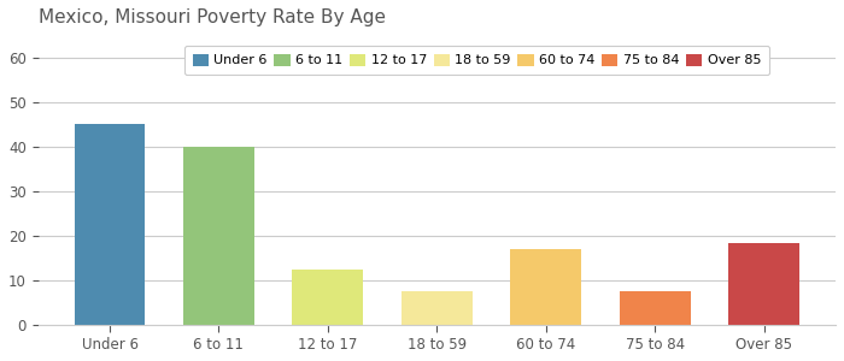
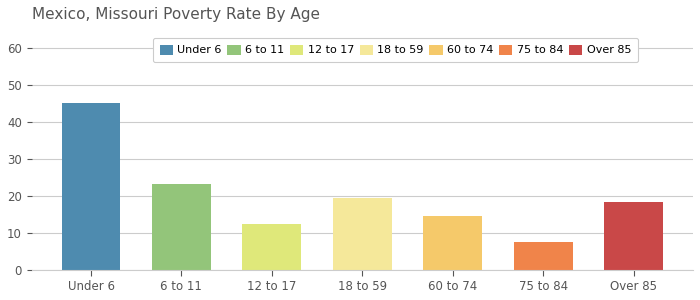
6 to 11: 40.0 -> 23.3
18 to 59: 7.5 -> 19.5
60 to 74: 17.0 -> 14.5
